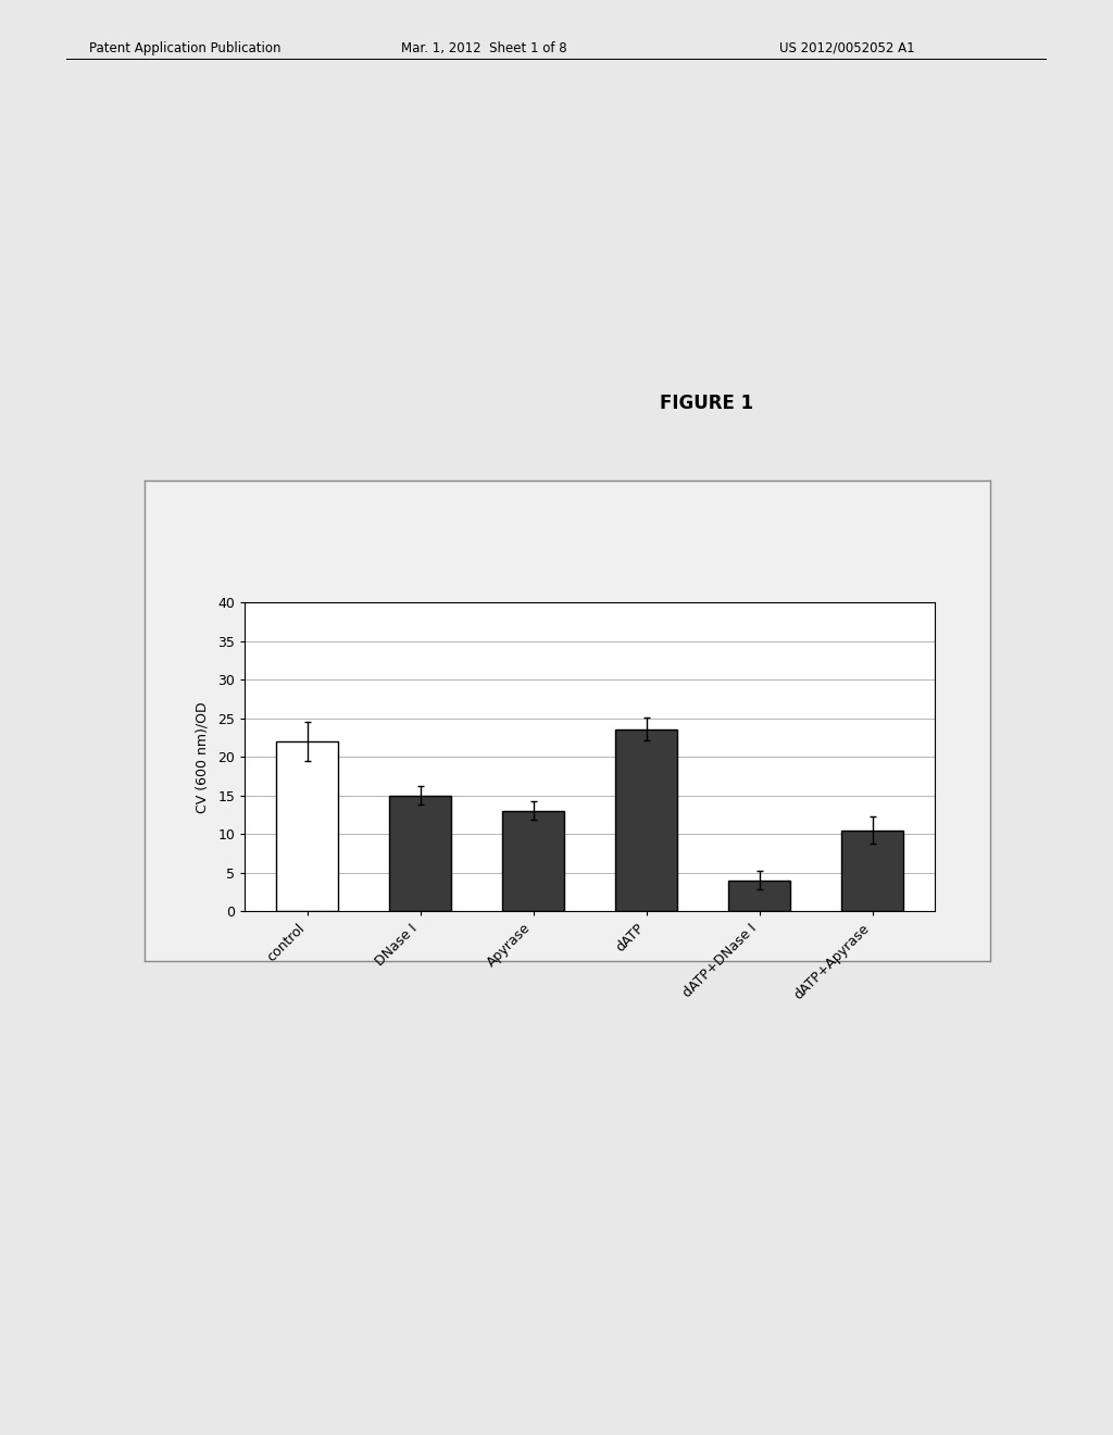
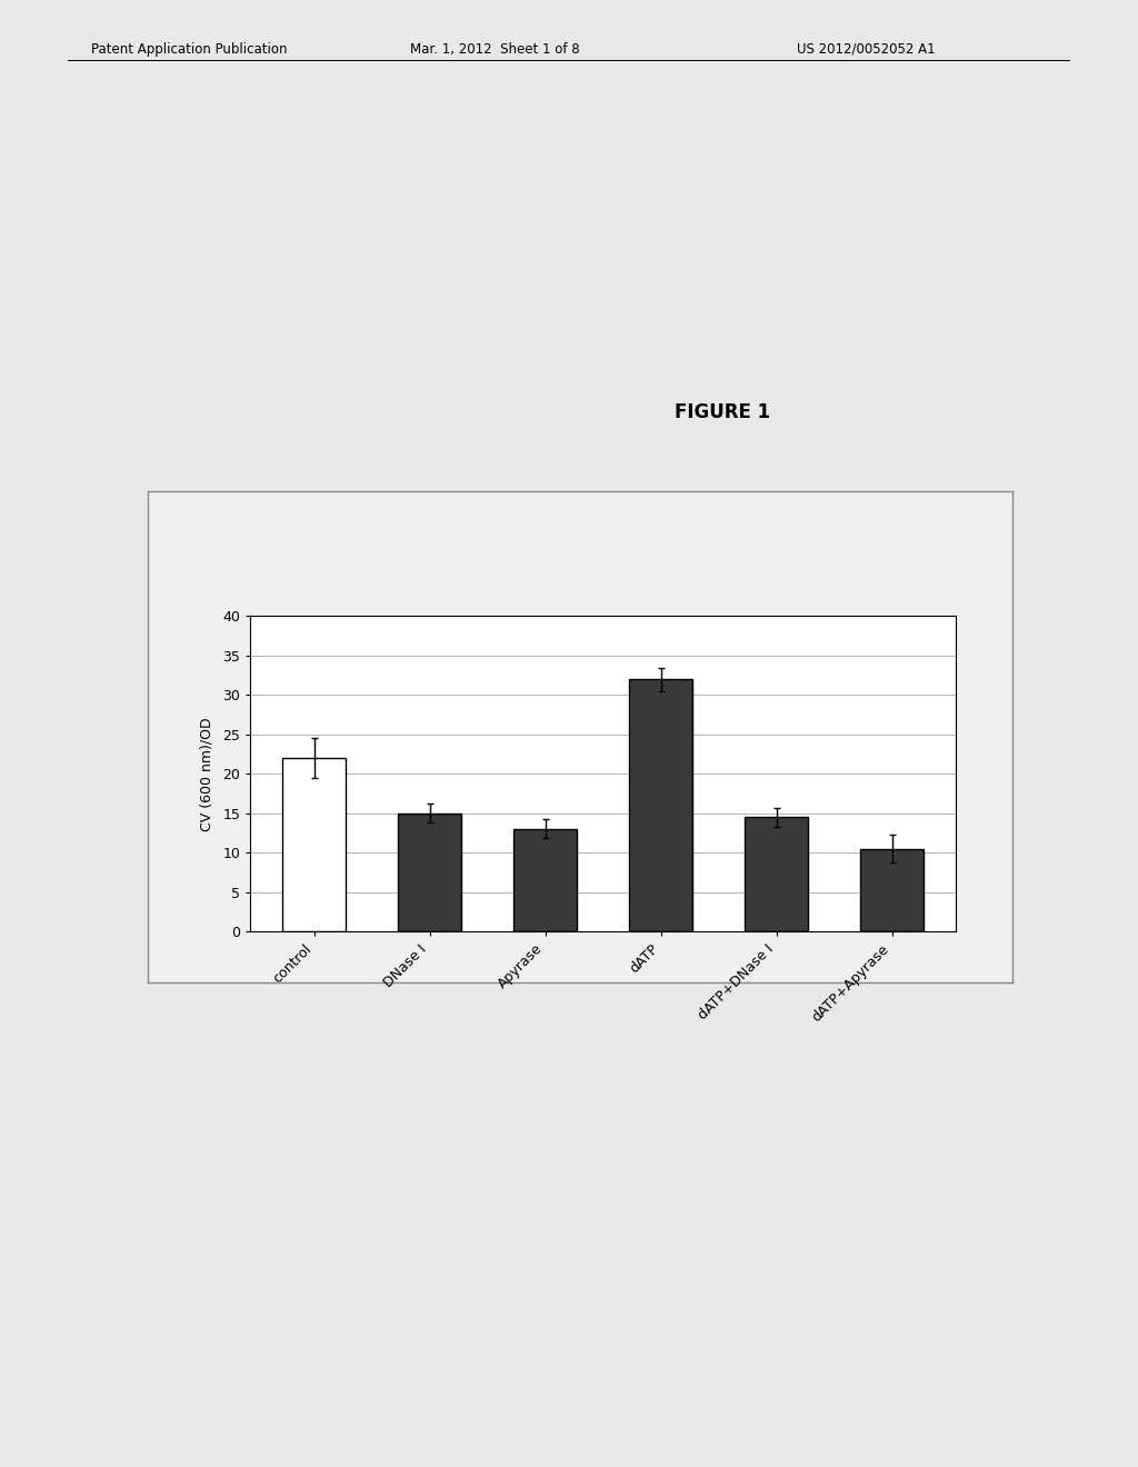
dATP: 23.6 -> 32.0
dATP+DNase I: 4.0 -> 14.5
